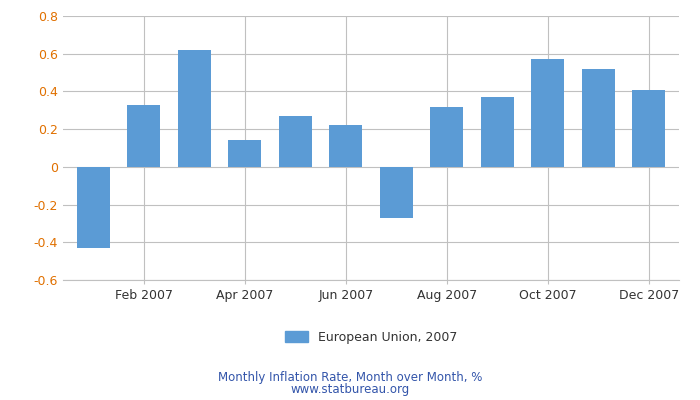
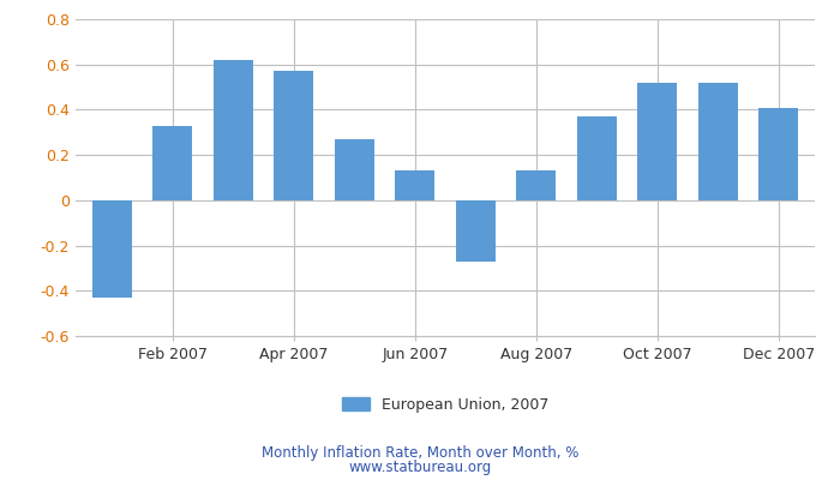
Apr 2007: 0.14 -> 0.57
Jun 2007: 0.22 -> 0.13
Aug 2007: 0.32 -> 0.13
Oct 2007: 0.57 -> 0.52
